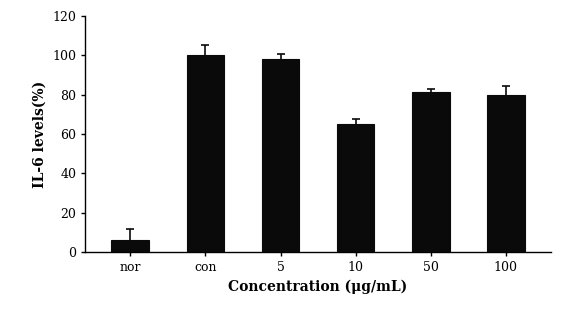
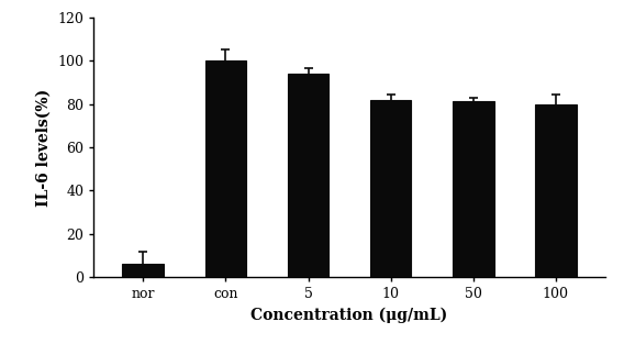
5: 98 -> 94
10: 65 -> 82
